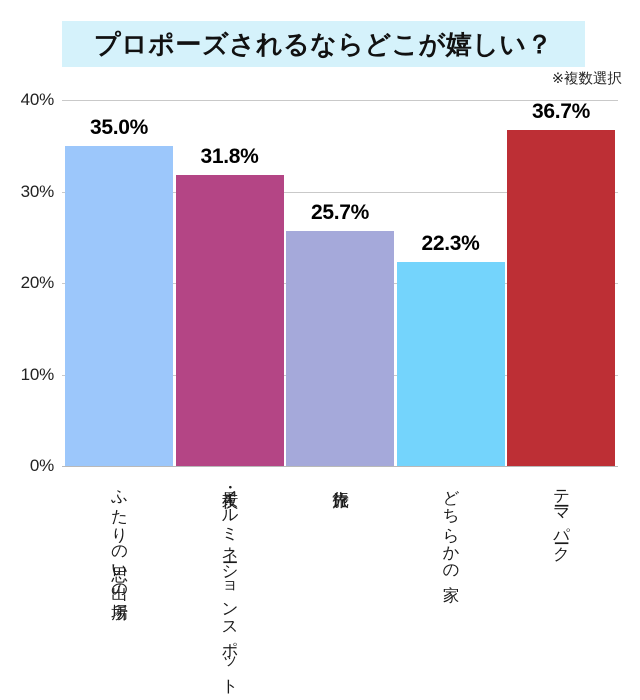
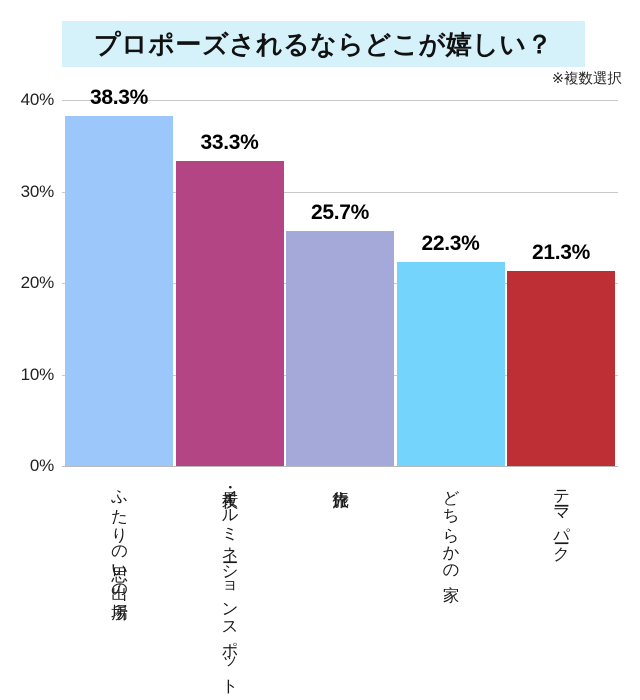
ふたりの思い出の場所: 35.0% -> 38.3%
夜景・イルミネーションスポット: 31.8% -> 33.3%
テーマパーク: 36.7% -> 21.3%
